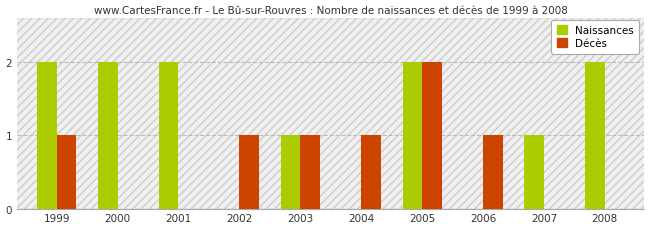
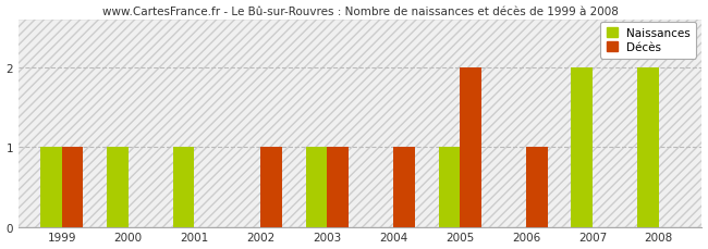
Naissances/1999: 2 -> 1
Naissances/2000: 2 -> 1
Naissances/2001: 2 -> 1
Naissances/2005: 2 -> 1
Naissances/2007: 1 -> 2
